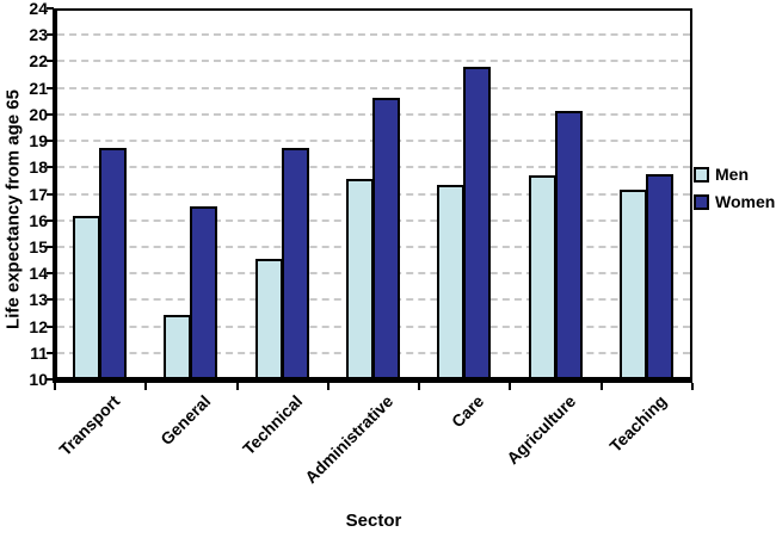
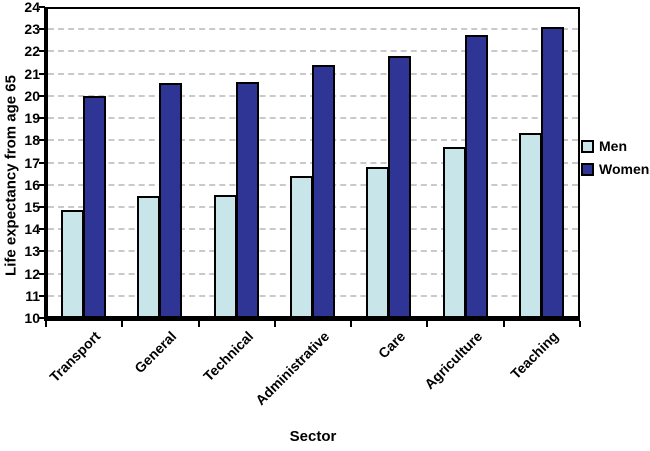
Men/Transport: 16.1 -> 14.8
Women/Transport: 18.7 -> 19.9
Men/General: 12.4 -> 15.4
Women/General: 16.5 -> 20.6
Men/Technical: 14.5 -> 15.5
Women/Technical: 18.7 -> 20.6
Men/Administrative: 17.5 -> 16.4
Women/Administrative: 20.6 -> 21.4
Men/Care: 17.3 -> 16.8
Women/Agriculture: 20.1 -> 22.7
Men/Teaching: 17.1 -> 18.3
Women/Teaching: 17.7 -> 23.1
